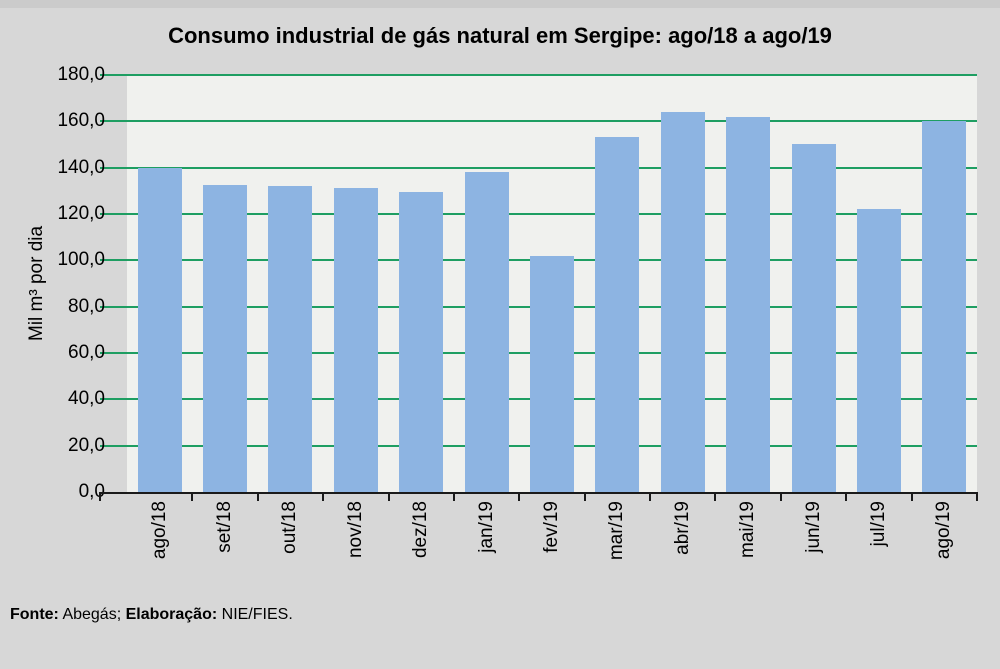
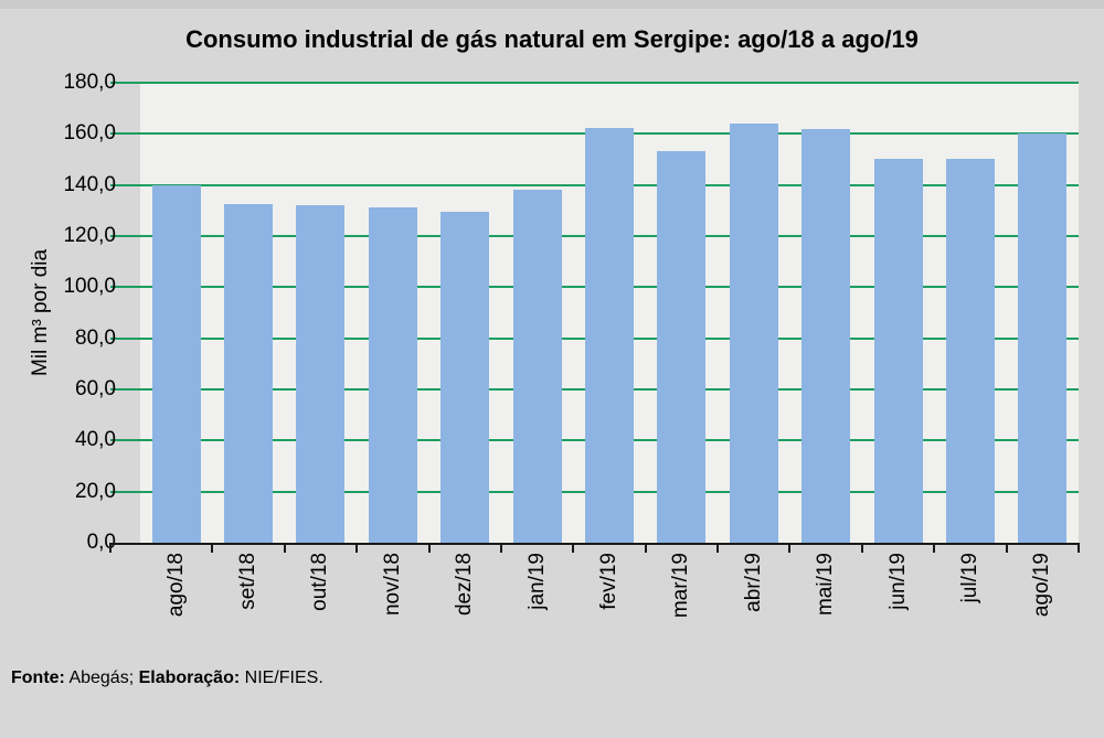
fev/19: 102 -> 162
jul/19: 122 -> 150
